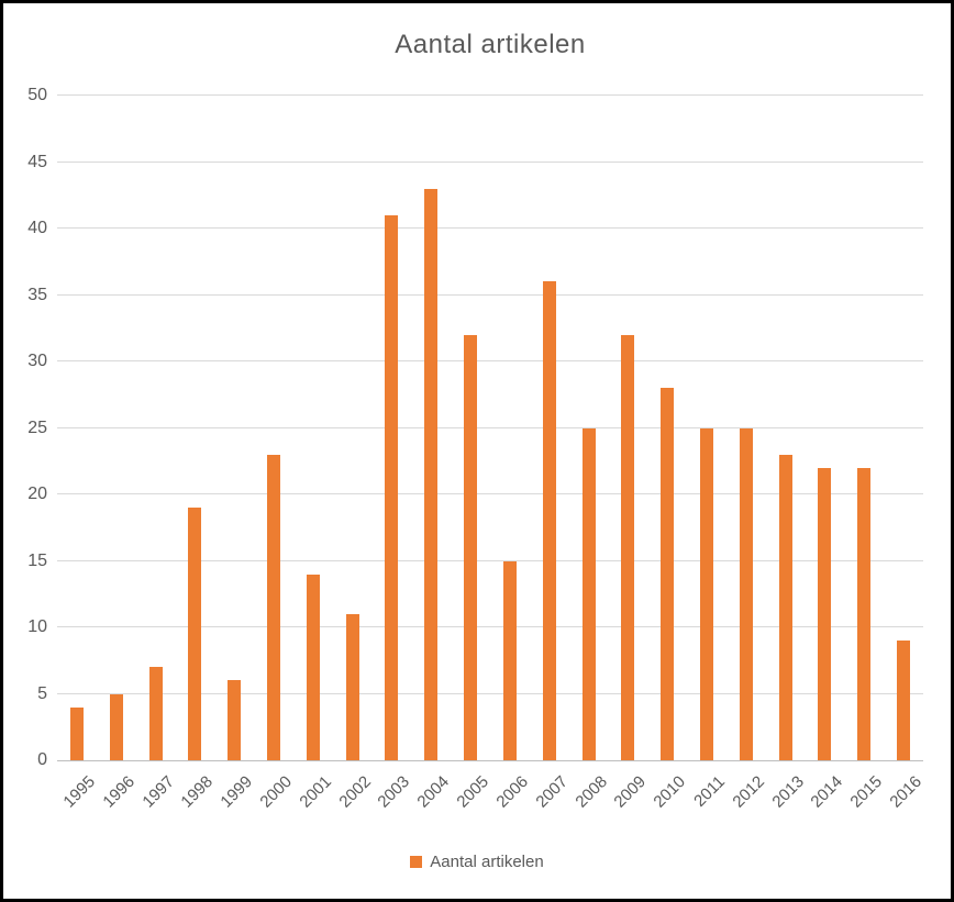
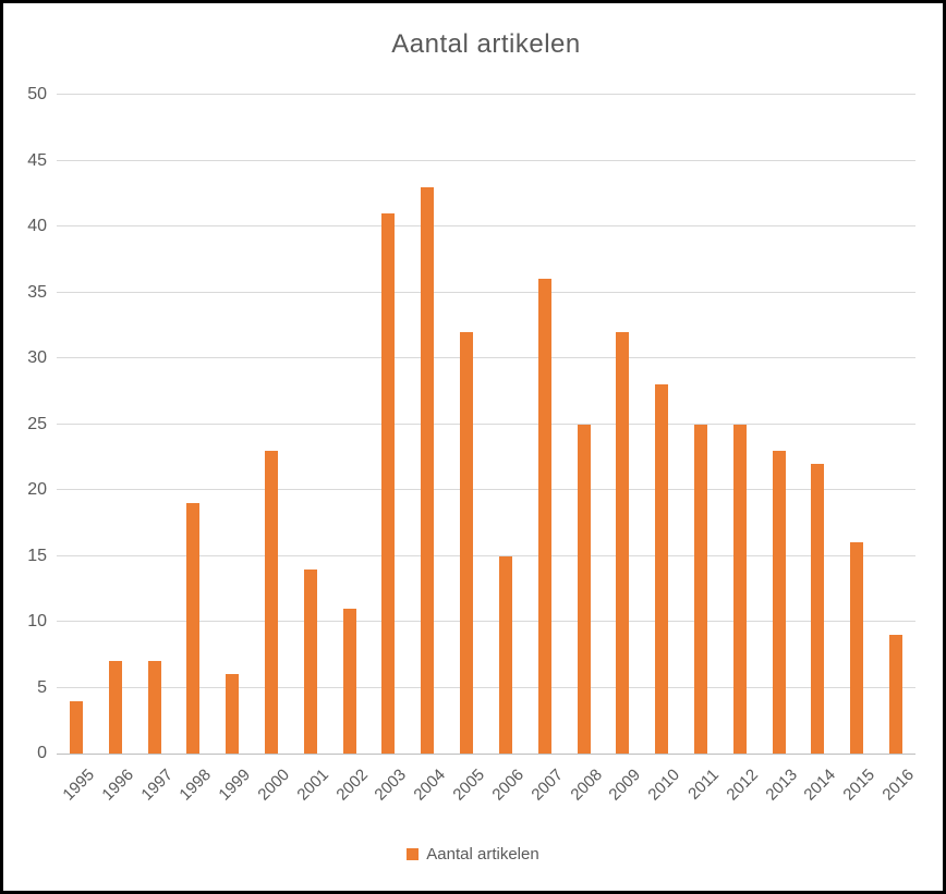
1996: 5 -> 7
2015: 22 -> 16
